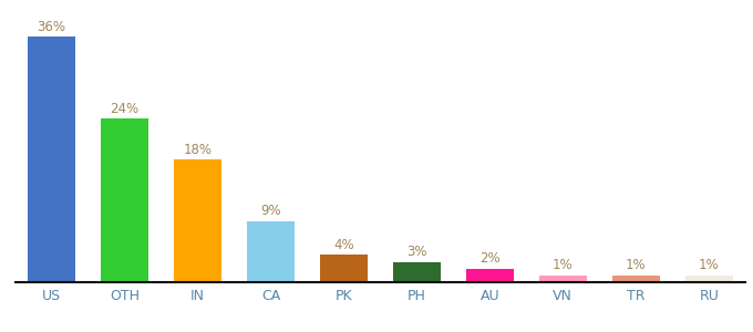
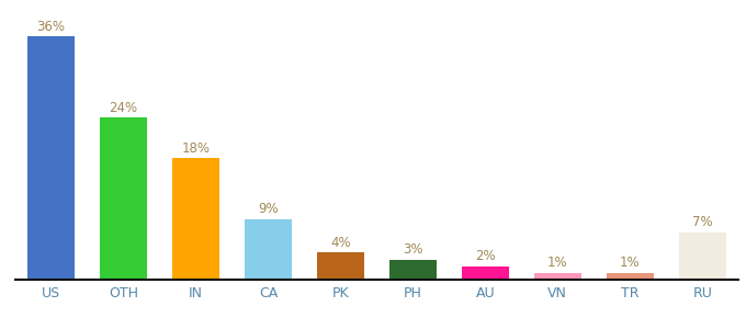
RU: 1% -> 7%
